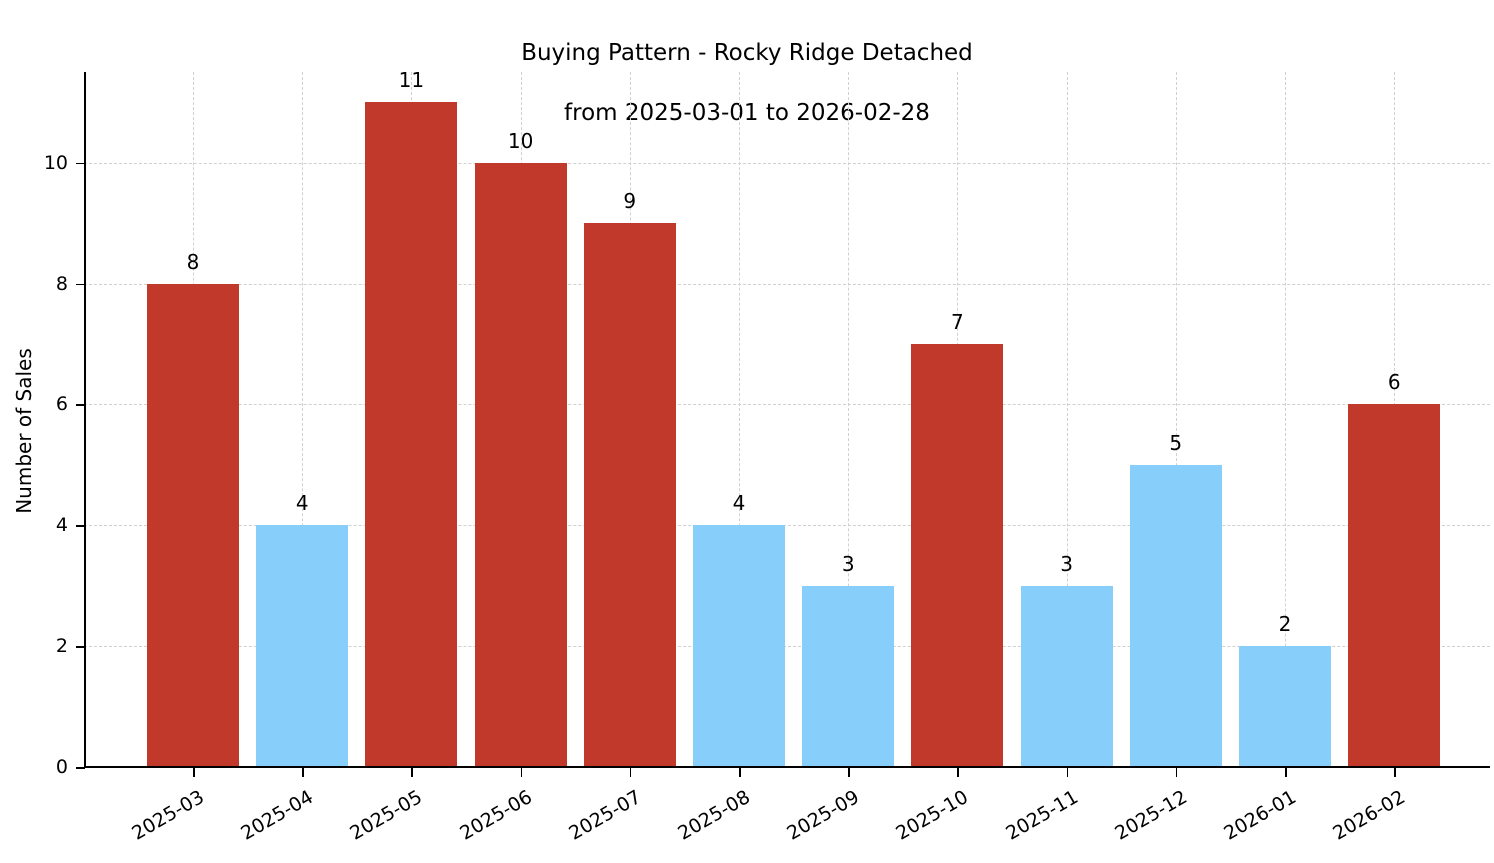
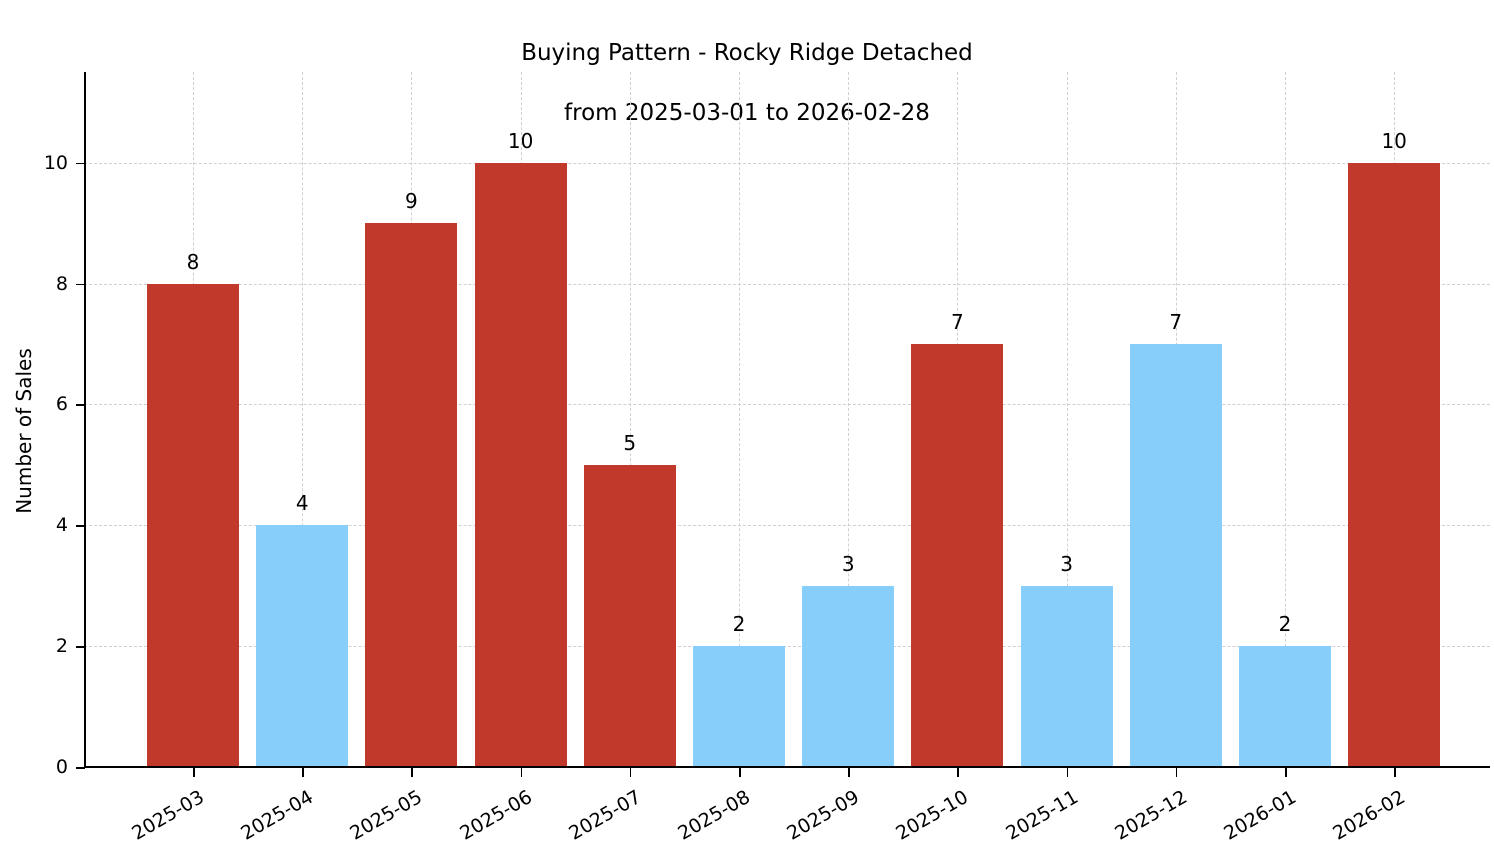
2025-05: 11 -> 9
2025-07: 9 -> 5
2025-08: 4 -> 2
2025-12: 5 -> 7
2026-02: 6 -> 10
